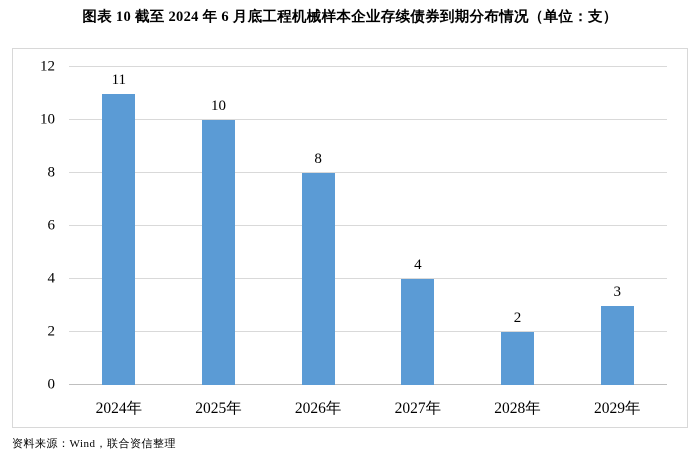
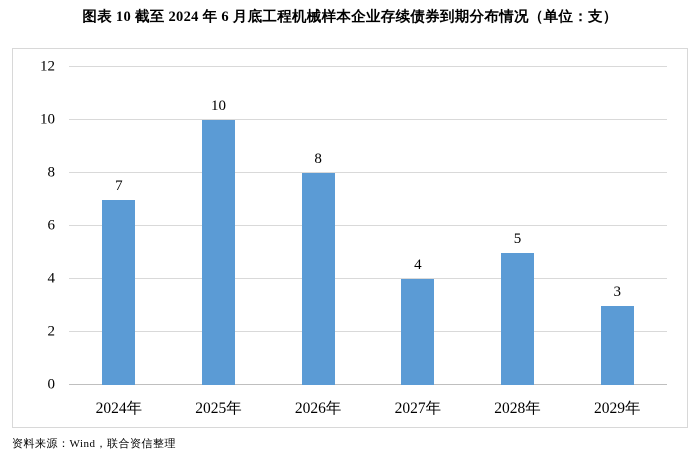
2024年: 11 -> 7
2028年: 2 -> 5
